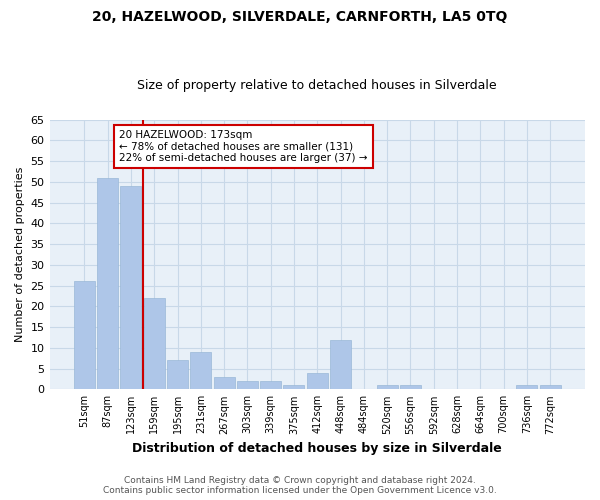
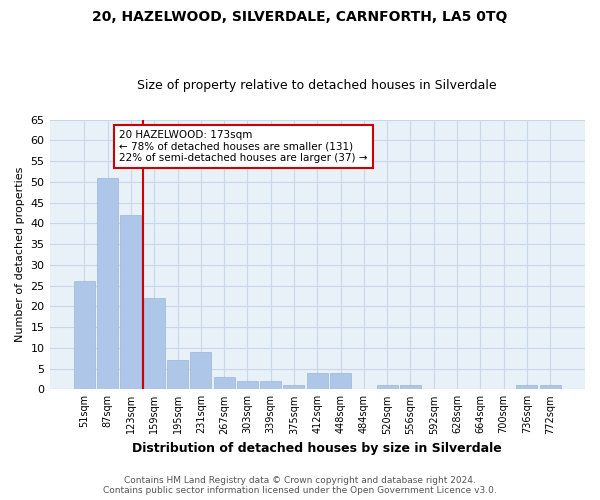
123sqm: 49 -> 42
448sqm: 12 -> 4
